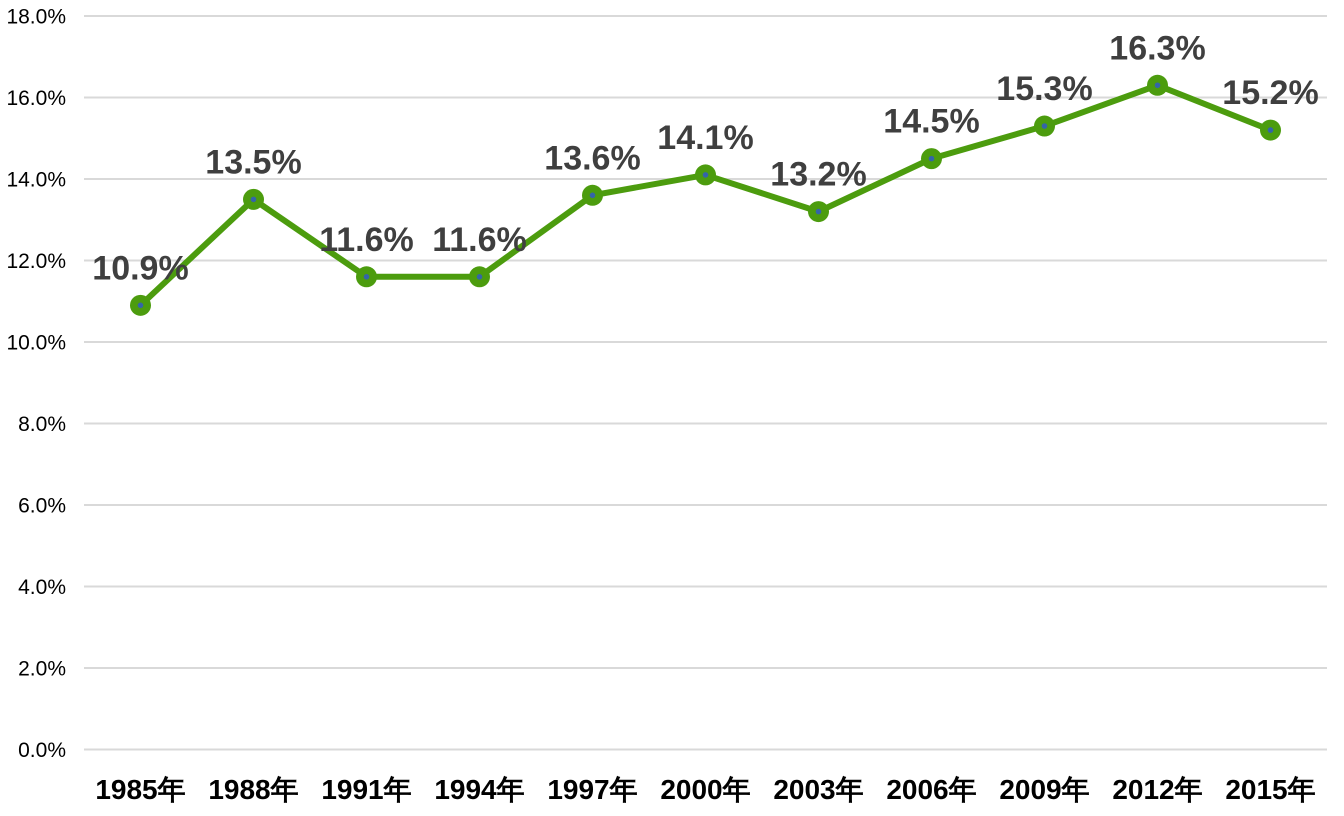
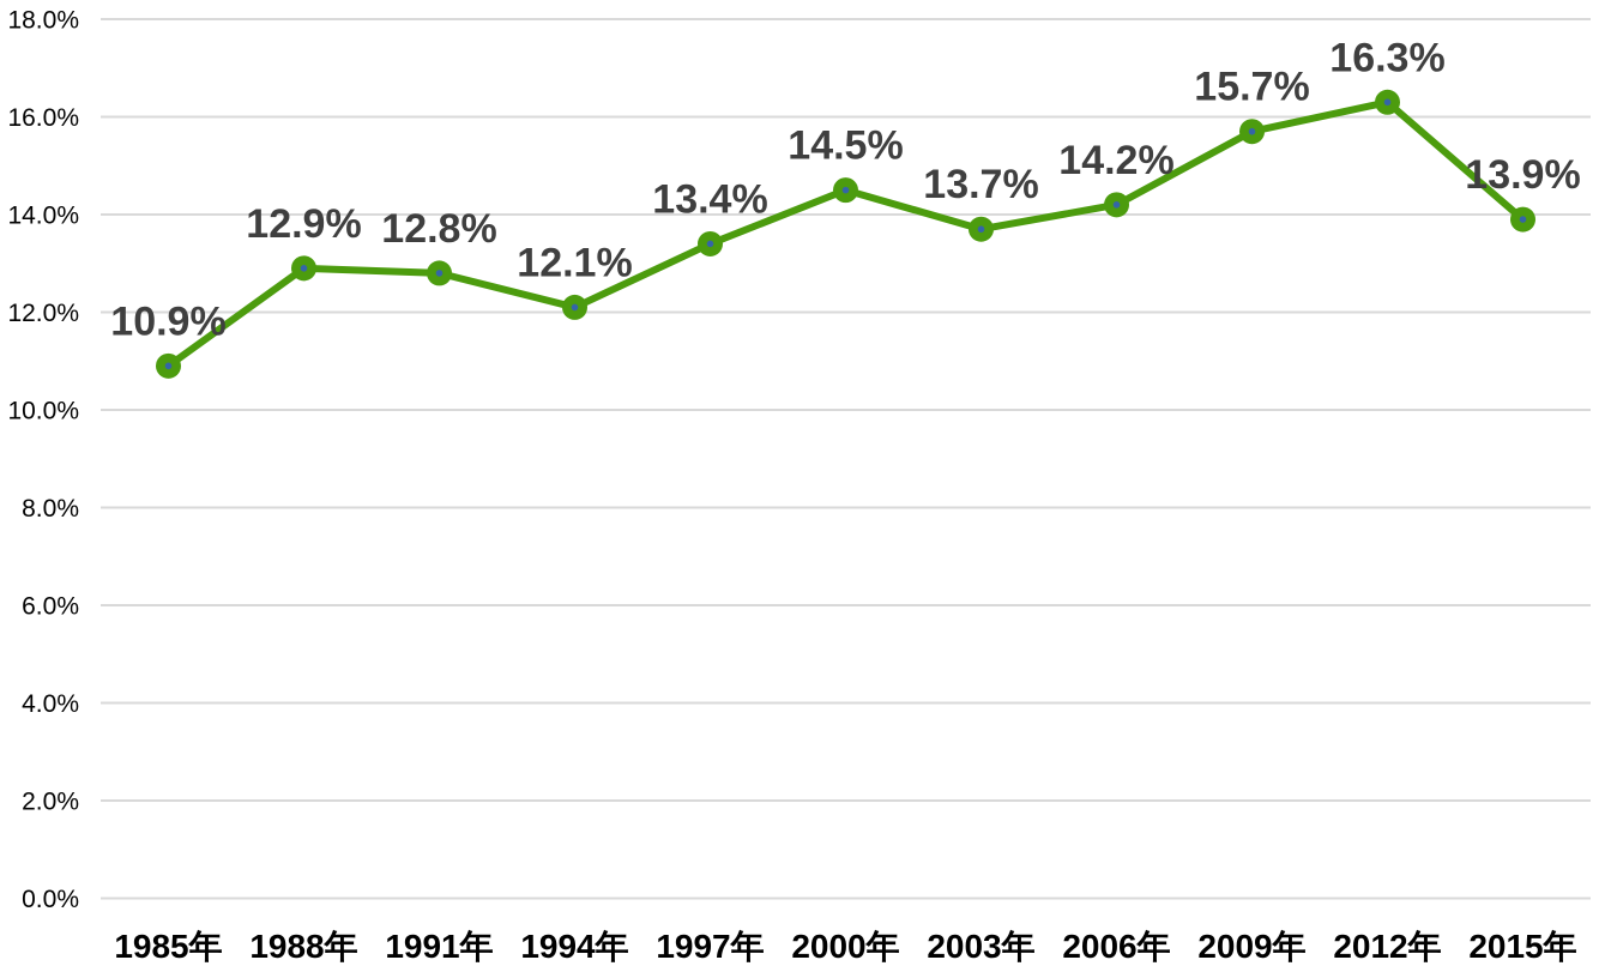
1988年: 13.5% -> 12.9%
1991年: 11.6% -> 12.8%
1994年: 11.6% -> 12.1%
1997年: 13.6% -> 13.4%
2000年: 14.1% -> 14.5%
2003年: 13.2% -> 13.7%
2006年: 14.5% -> 14.2%
2009年: 15.3% -> 15.7%
2015年: 15.2% -> 13.9%
